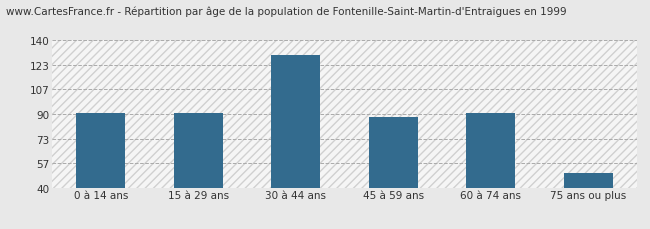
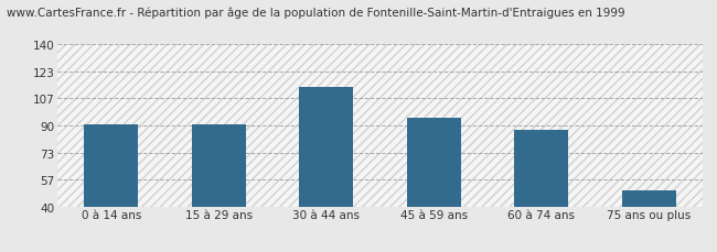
30 à 44 ans: 130 -> 114
45 à 59 ans: 88 -> 95
60 à 74 ans: 91 -> 87
